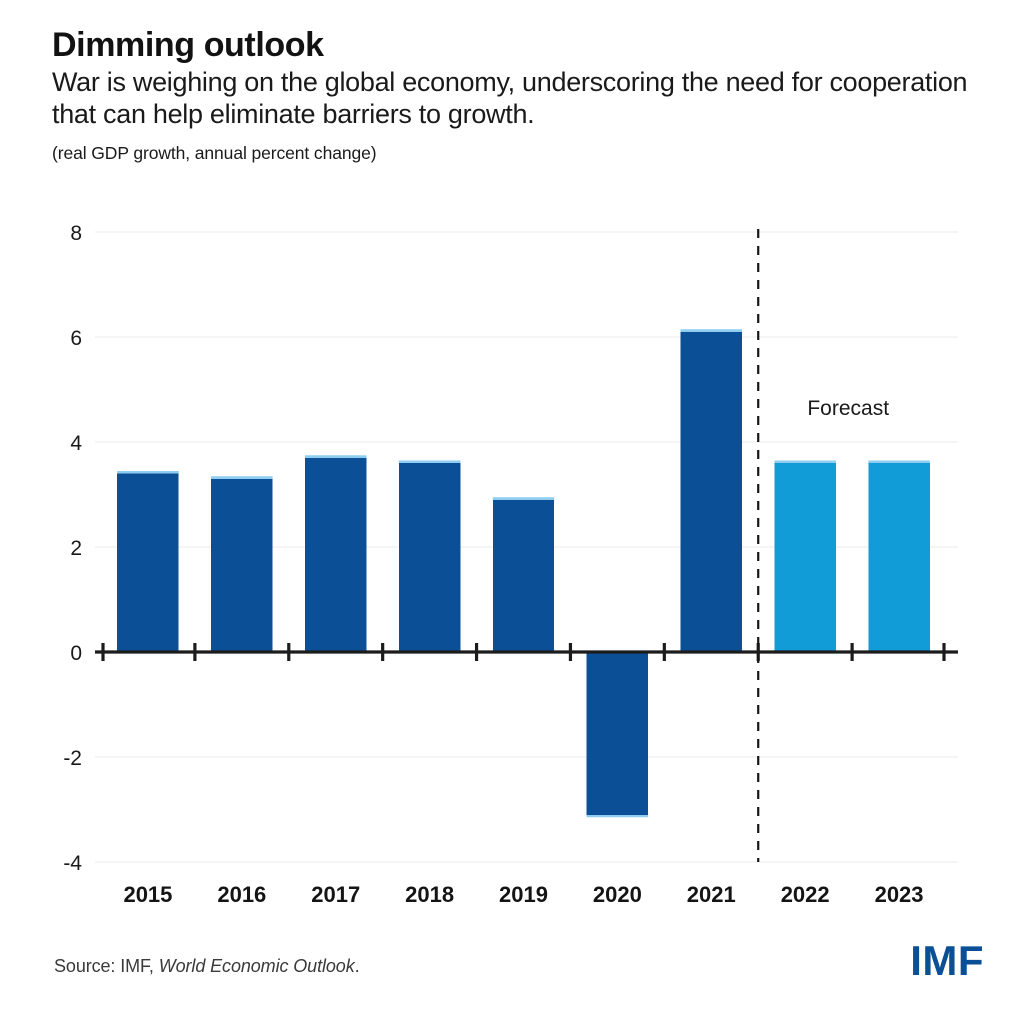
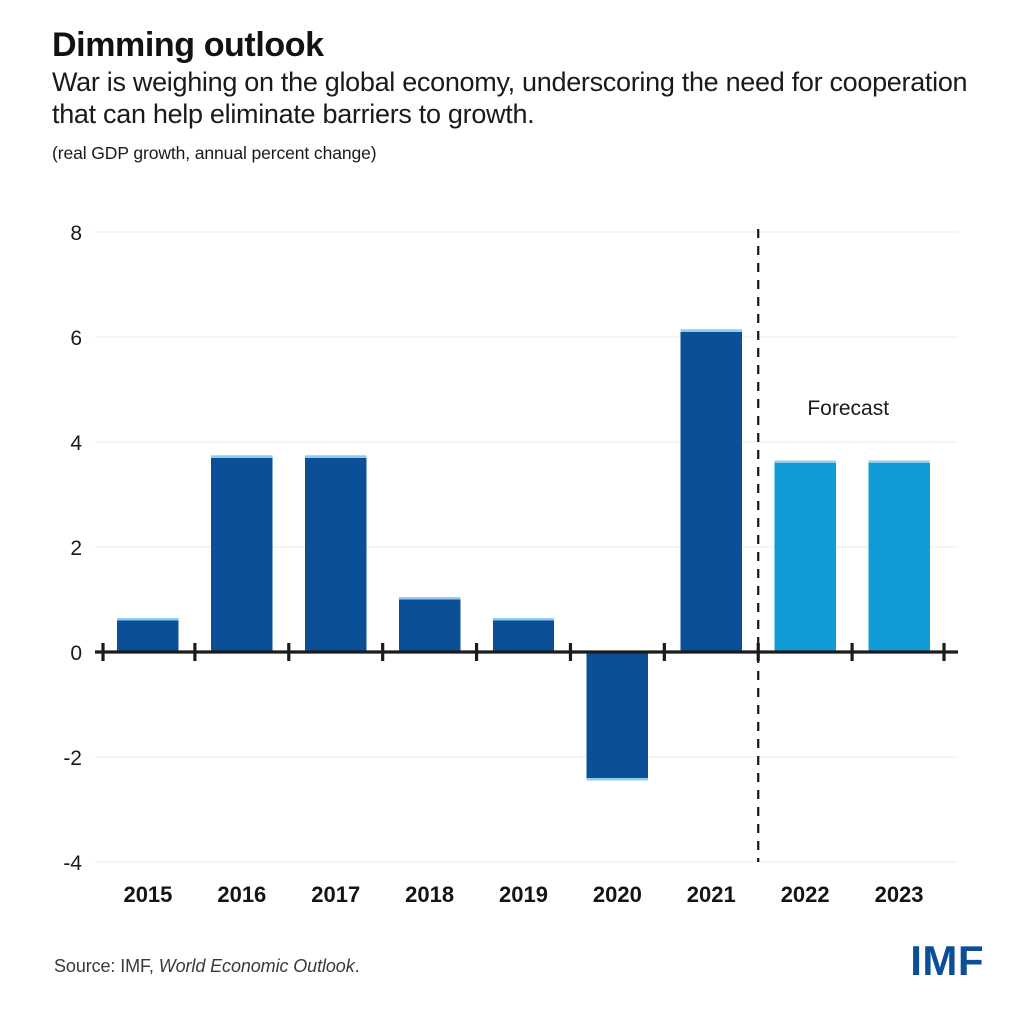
2015: 3.4 -> 0.6
2016: 3.3 -> 3.7
2018: 3.6 -> 1.0
2019: 2.9 -> 0.6
2020: -3.1 -> -2.4
